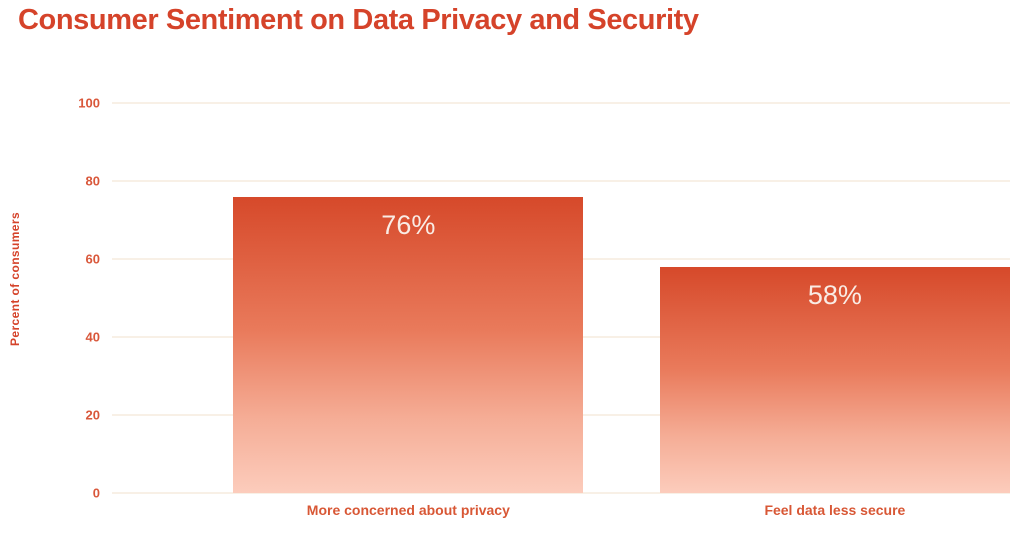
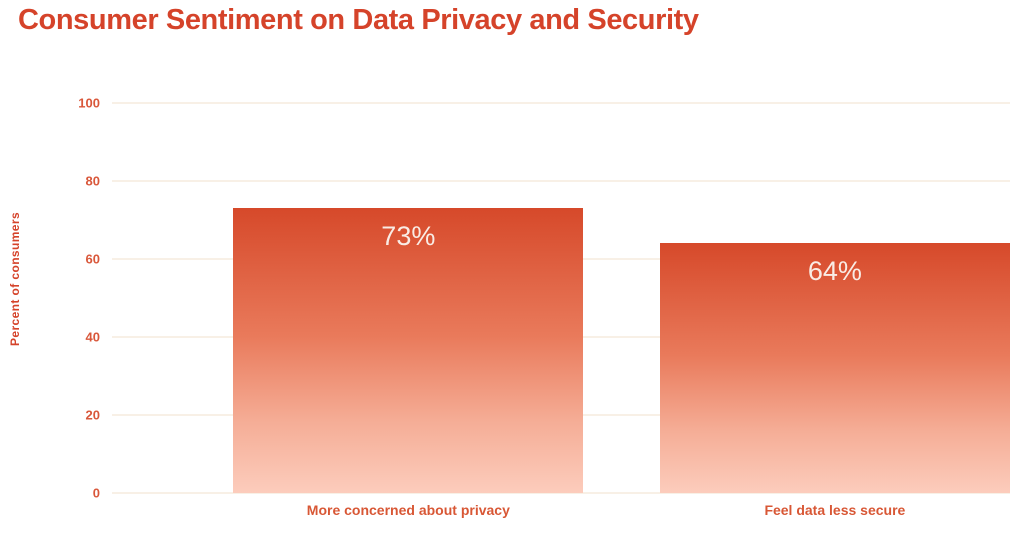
More concerned about privacy: 76% -> 73%
Feel data less secure: 58% -> 64%
